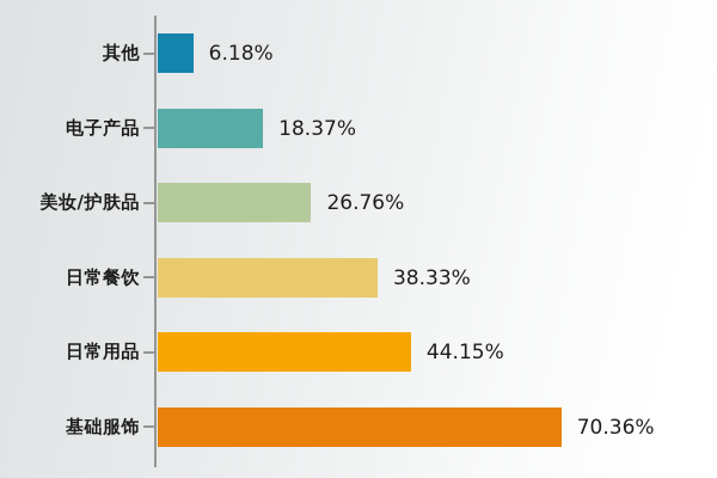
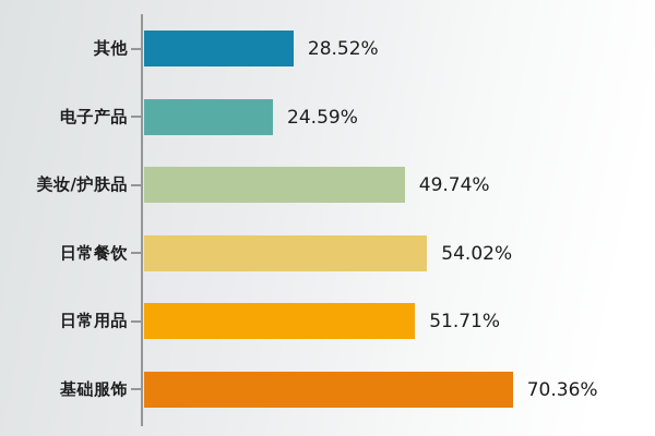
其他: 6.18% -> 28.52%
电子产品: 18.37% -> 24.59%
美妆/护肤品: 26.76% -> 49.74%
日常餐饮: 38.33% -> 54.02%
日常用品: 44.15% -> 51.71%
